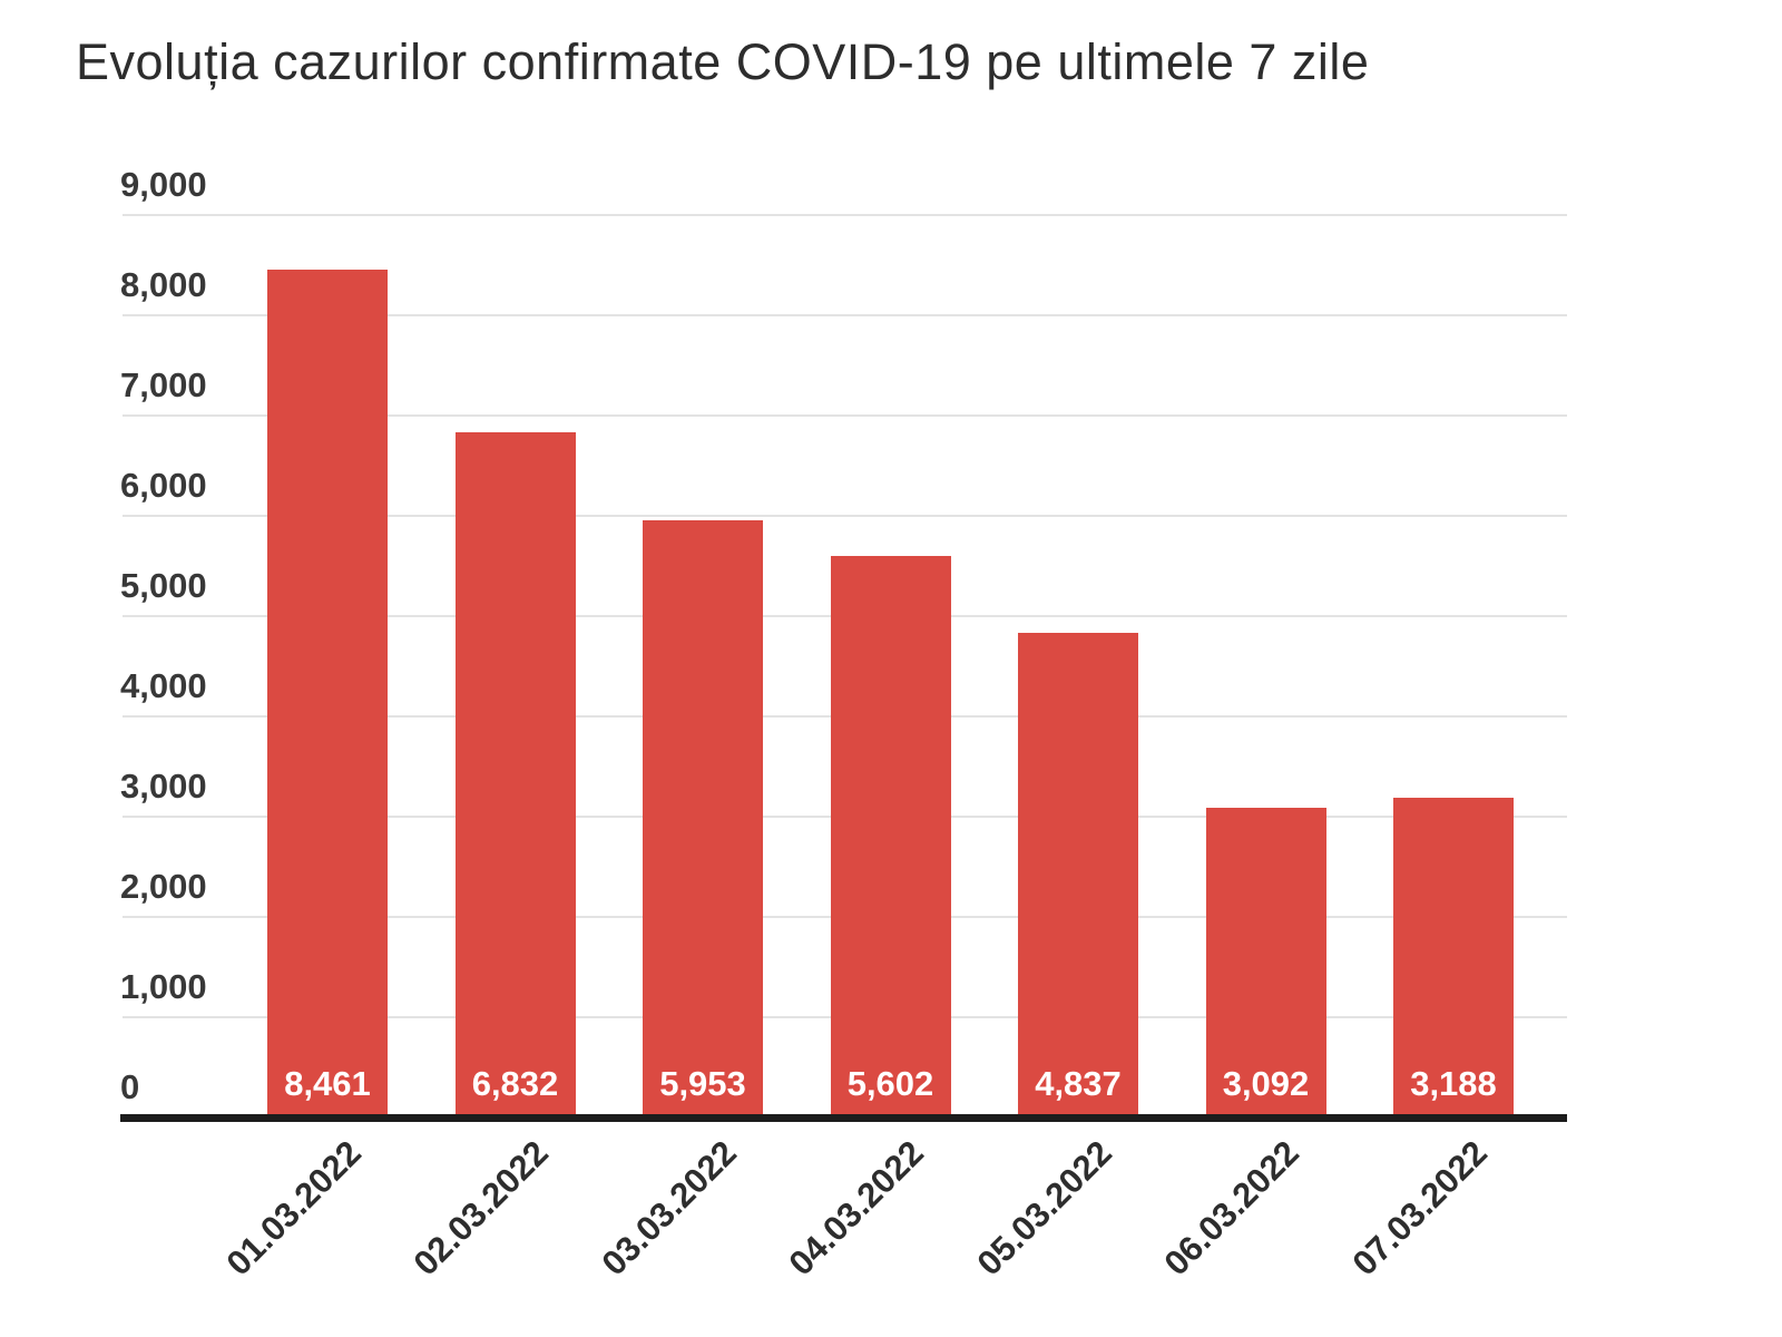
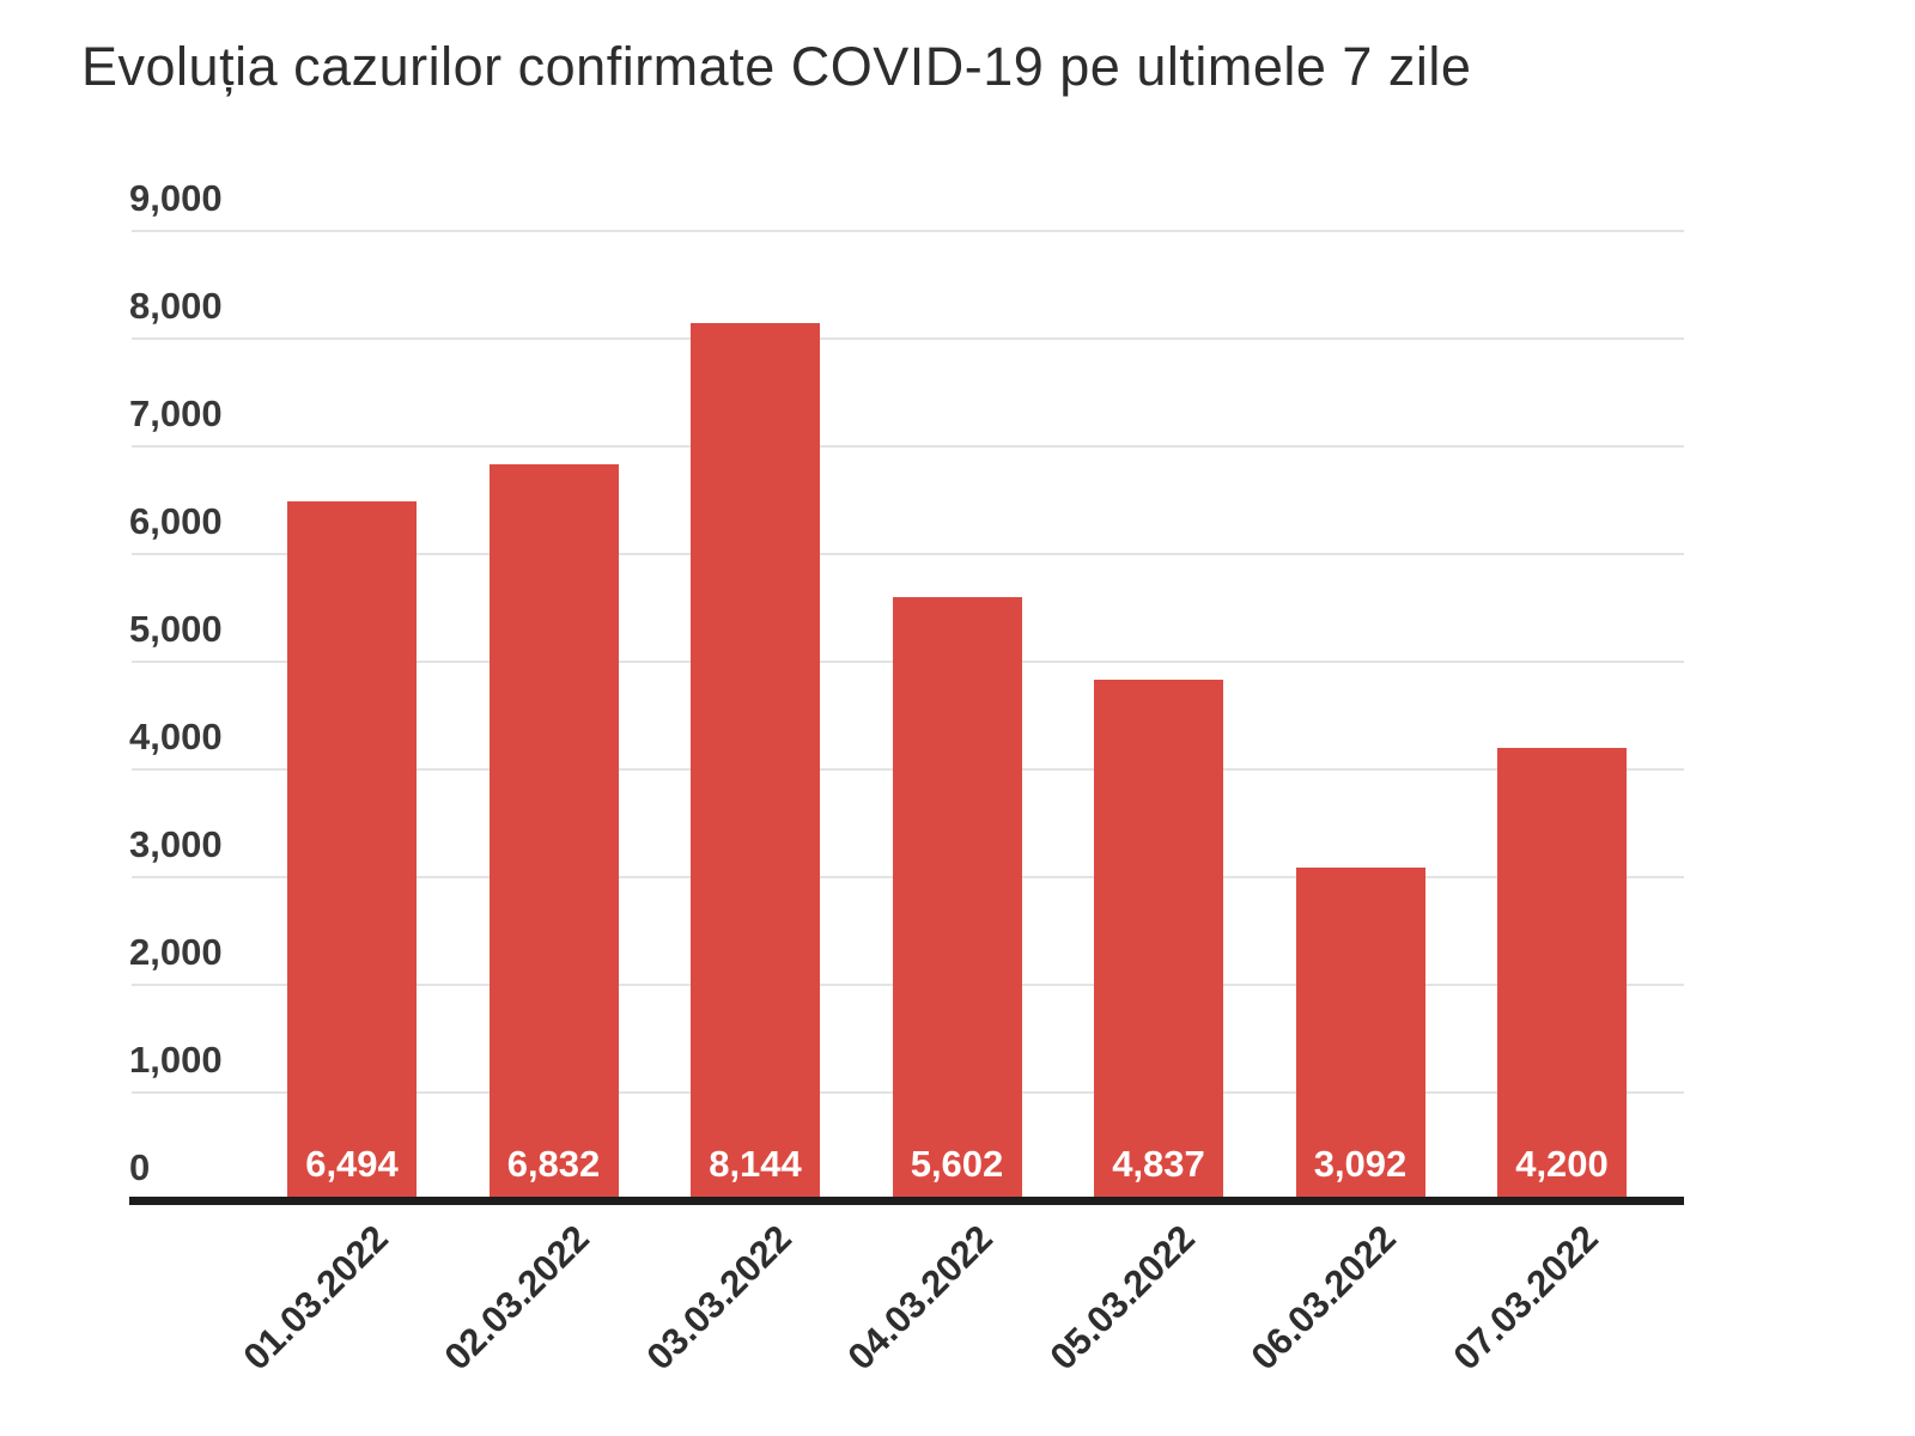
01.03.2022: 8,461 -> 6,494
03.03.2022: 5,953 -> 8,144
07.03.2022: 3,188 -> 4,200
